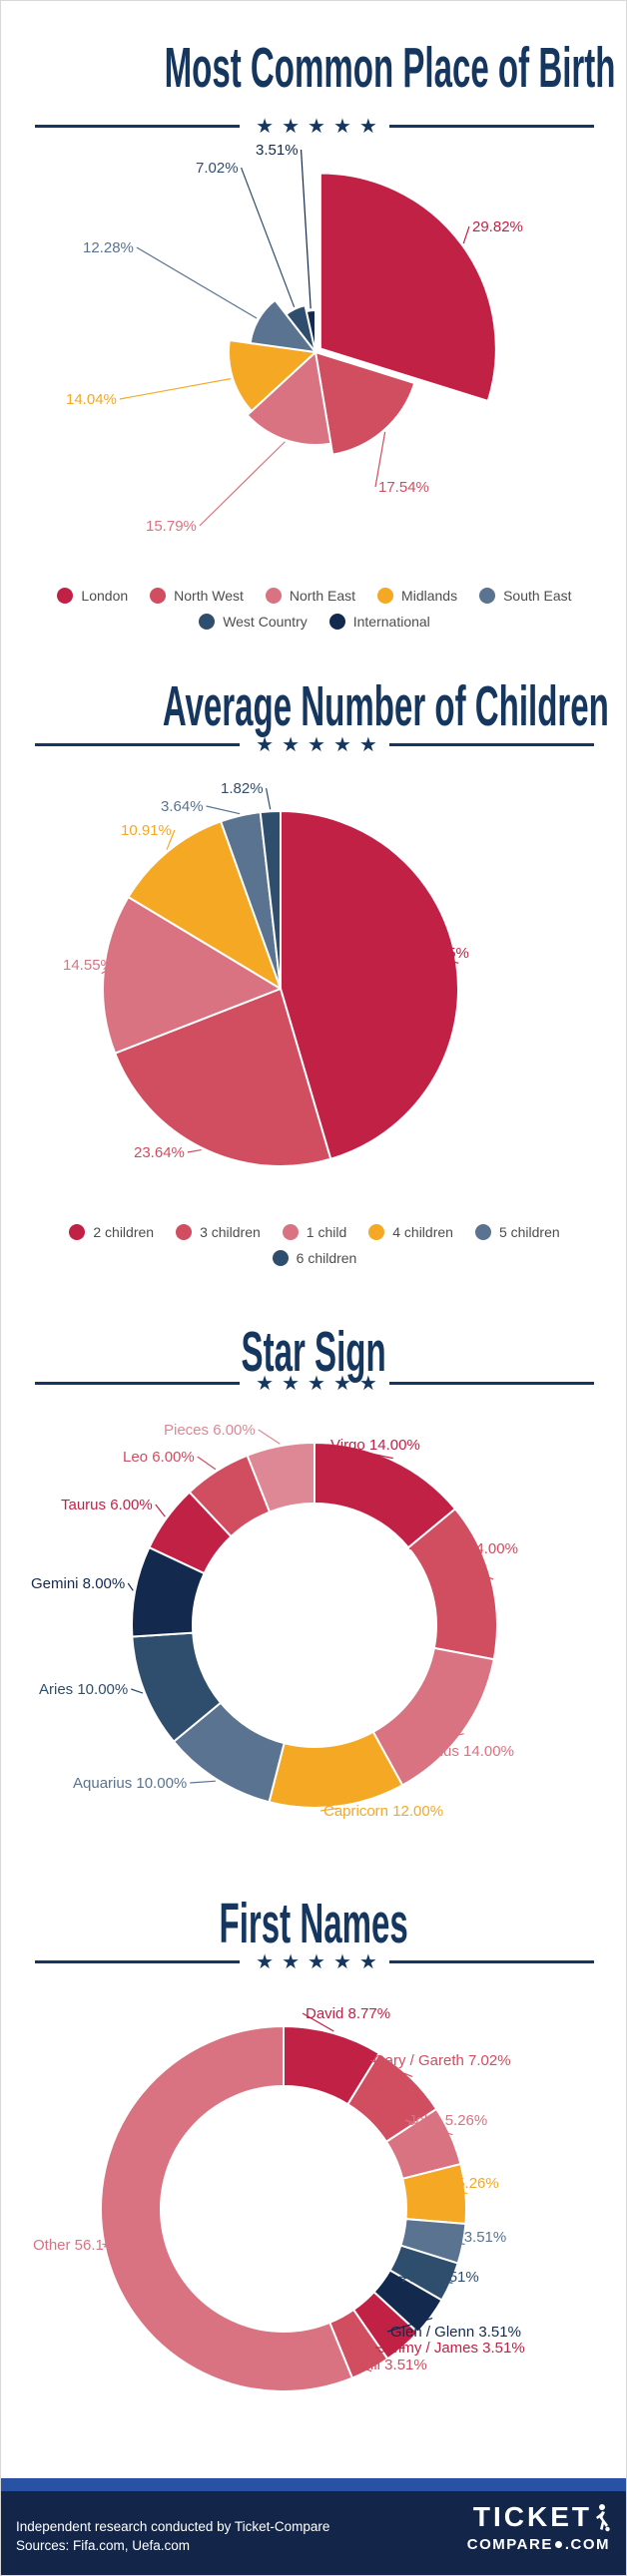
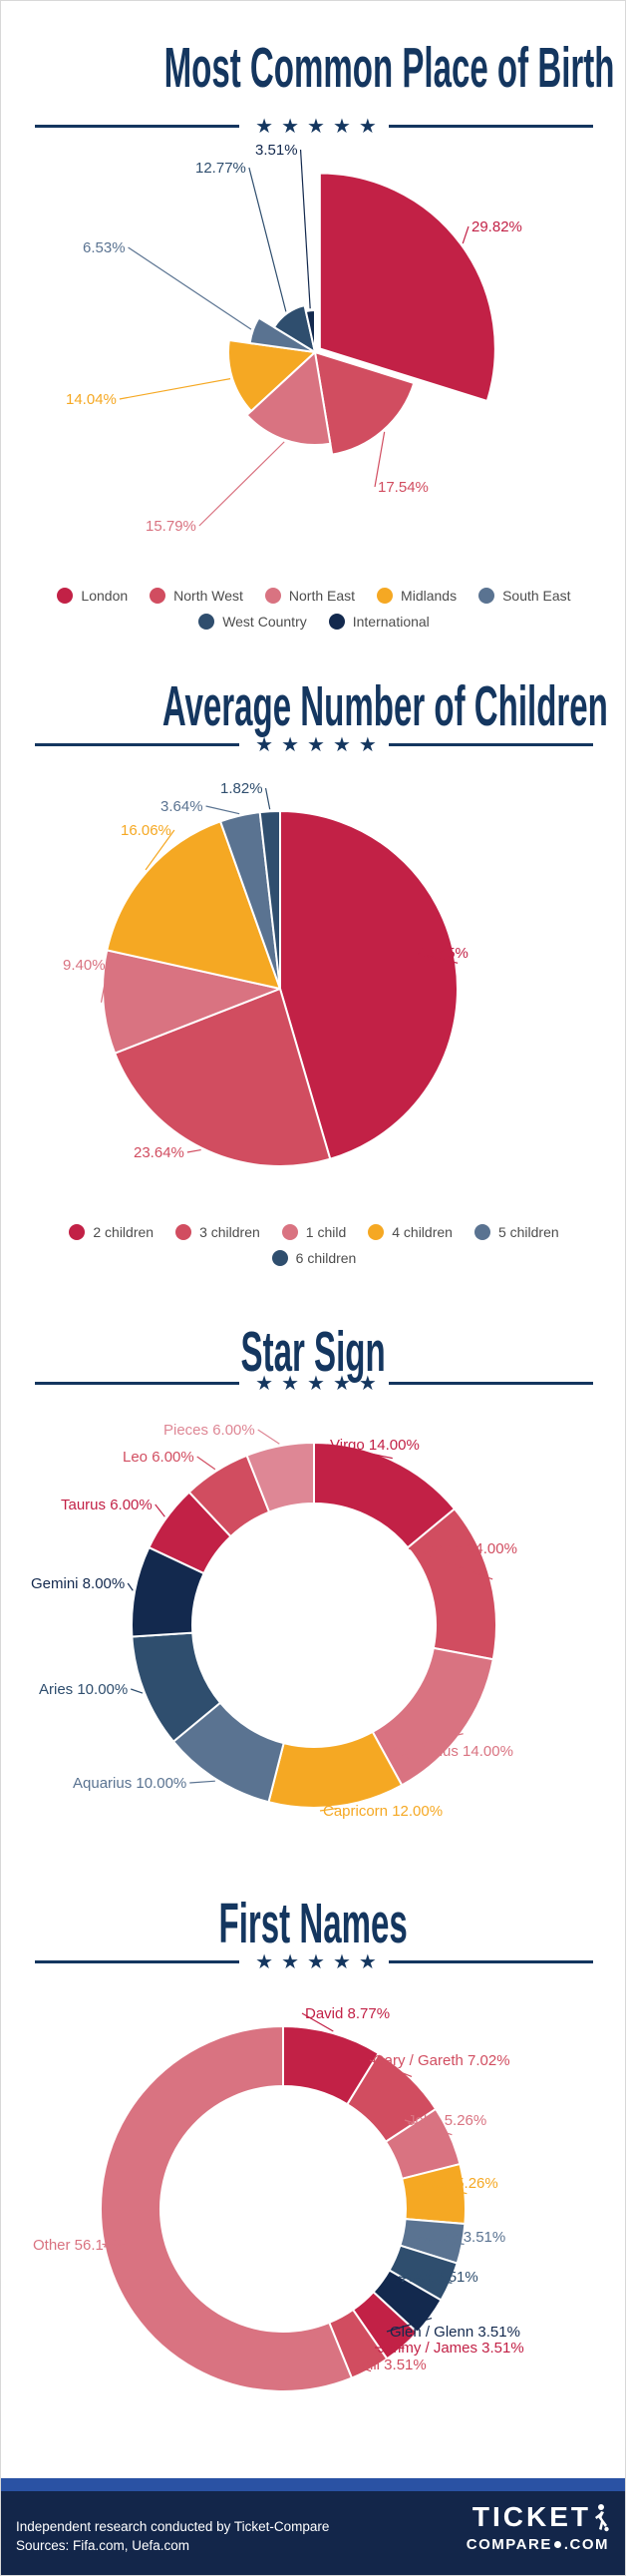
Most Common Place of Birth/South East: 12.28% -> 6.53%
Most Common Place of Birth/West Country: 7.02% -> 12.77%
Average Number of Children/1 child: 14.55% -> 9.40%
Average Number of Children/4 children: 10.91% -> 16.06%
